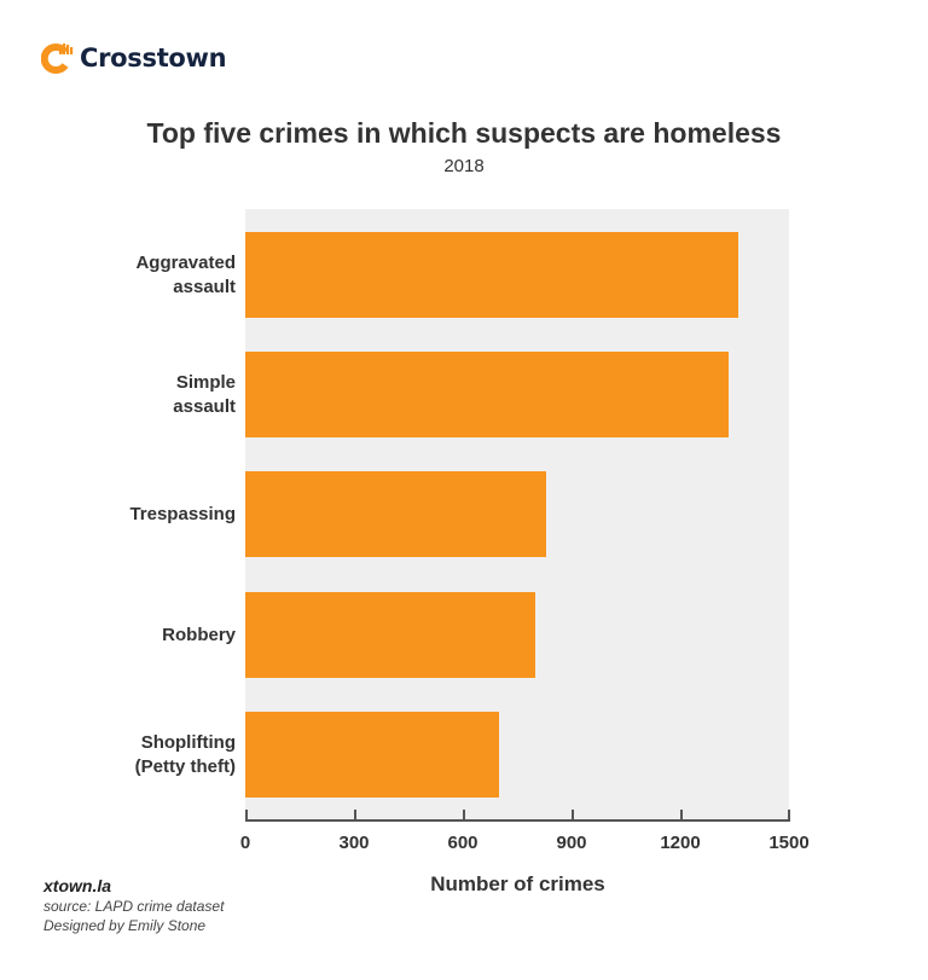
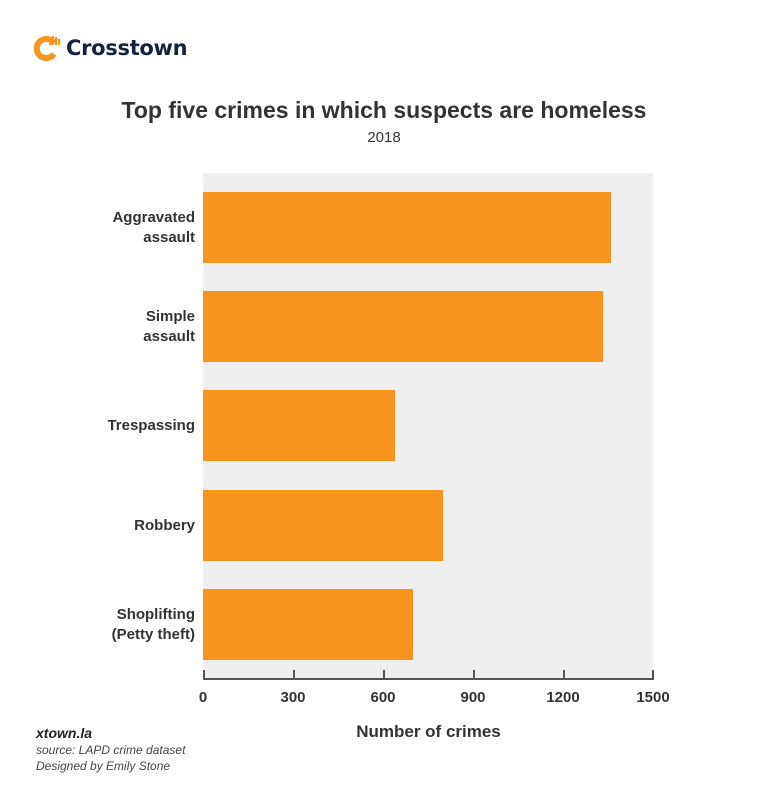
Trespassing: 830 -> 640
